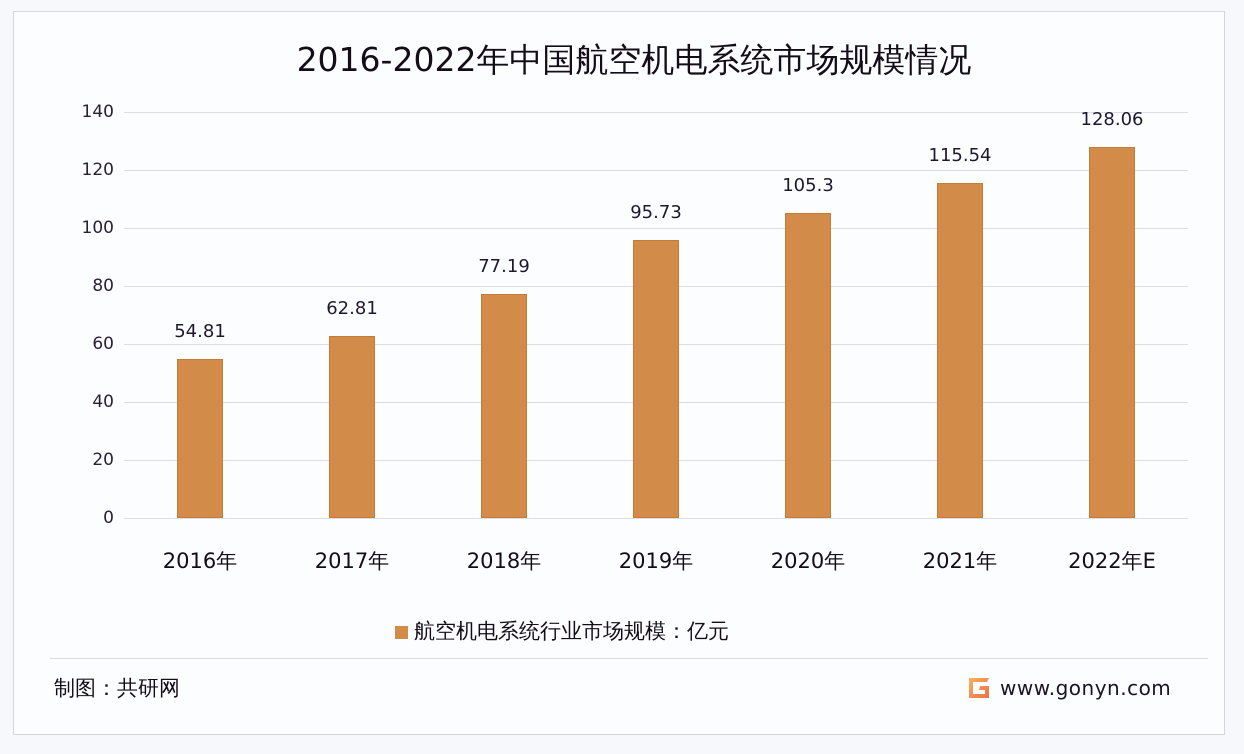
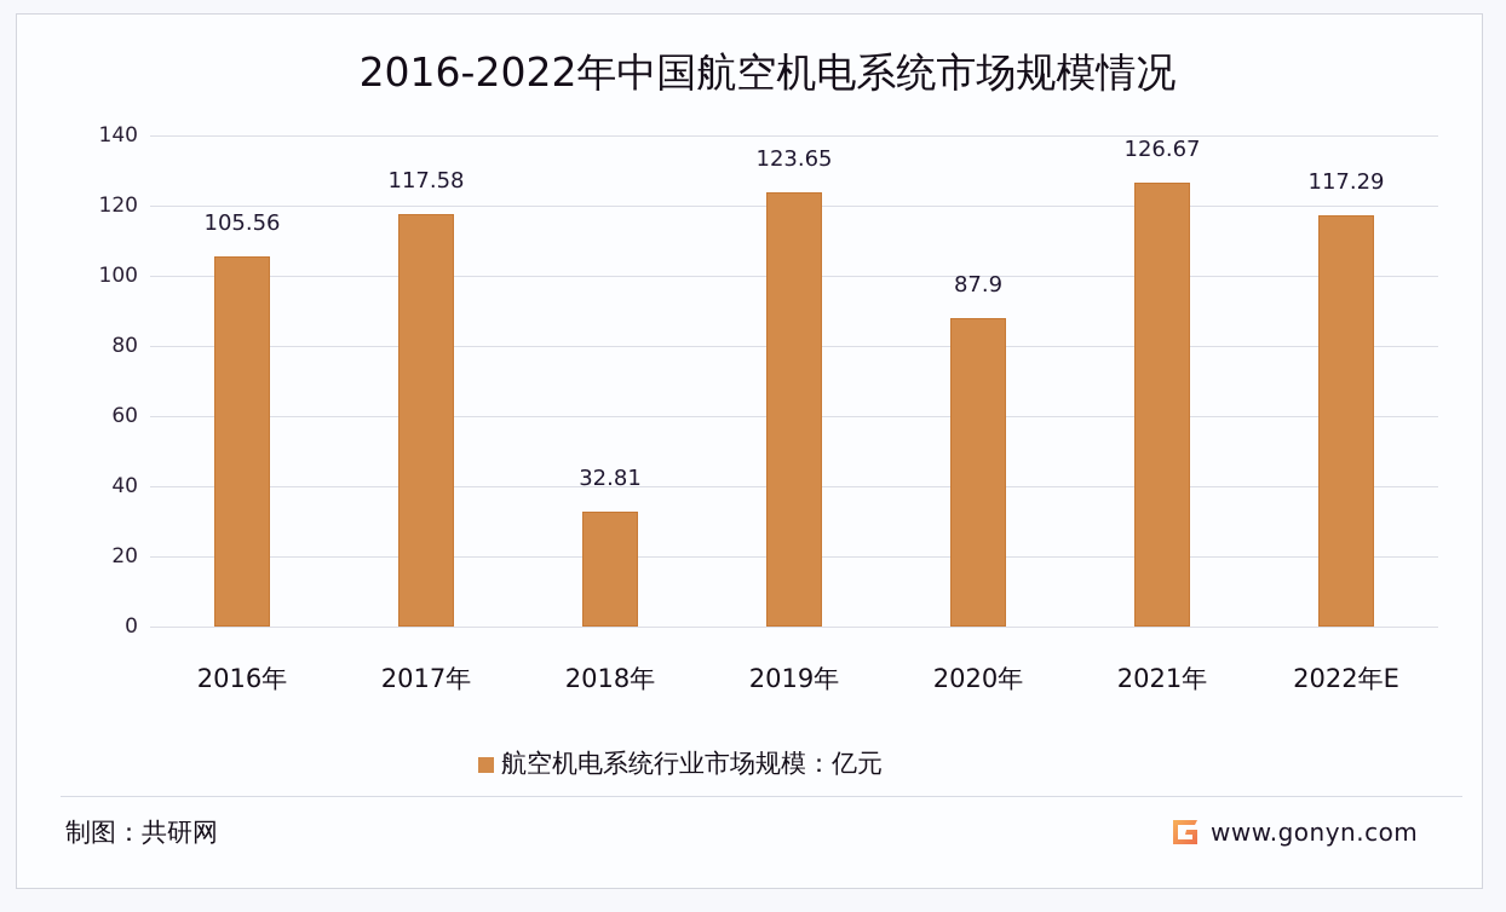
2016年: 54.81 -> 105.56
2017年: 62.81 -> 117.58
2018年: 77.19 -> 32.81
2019年: 95.73 -> 123.65
2020年: 105.3 -> 87.9
2021年: 115.54 -> 126.67
2022年E: 128.06 -> 117.29
